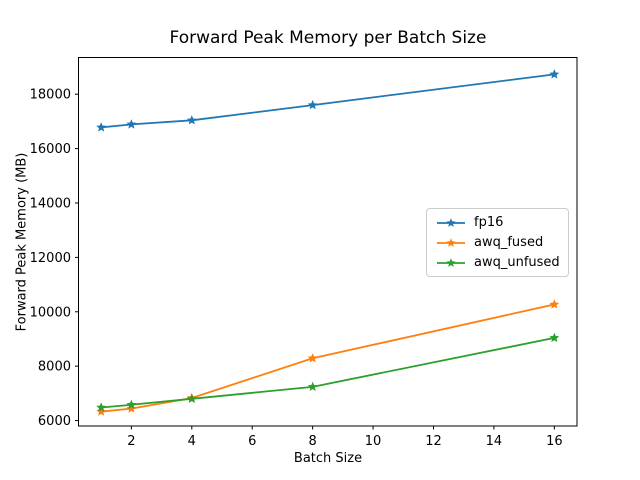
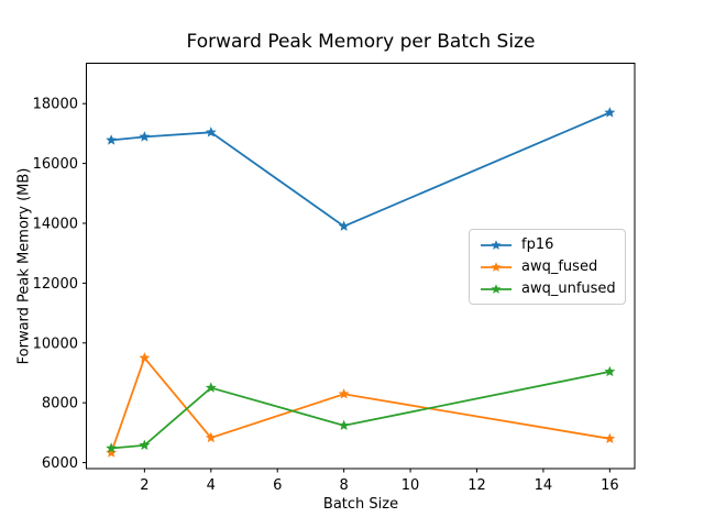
awq_fused/2: 6400 -> 9500
awq_unfused/4: 6800 -> 8500
fp16/8: 17600 -> 13900
fp16/16: 18700 -> 17700
awq_fused/16: 10300 -> 6800
